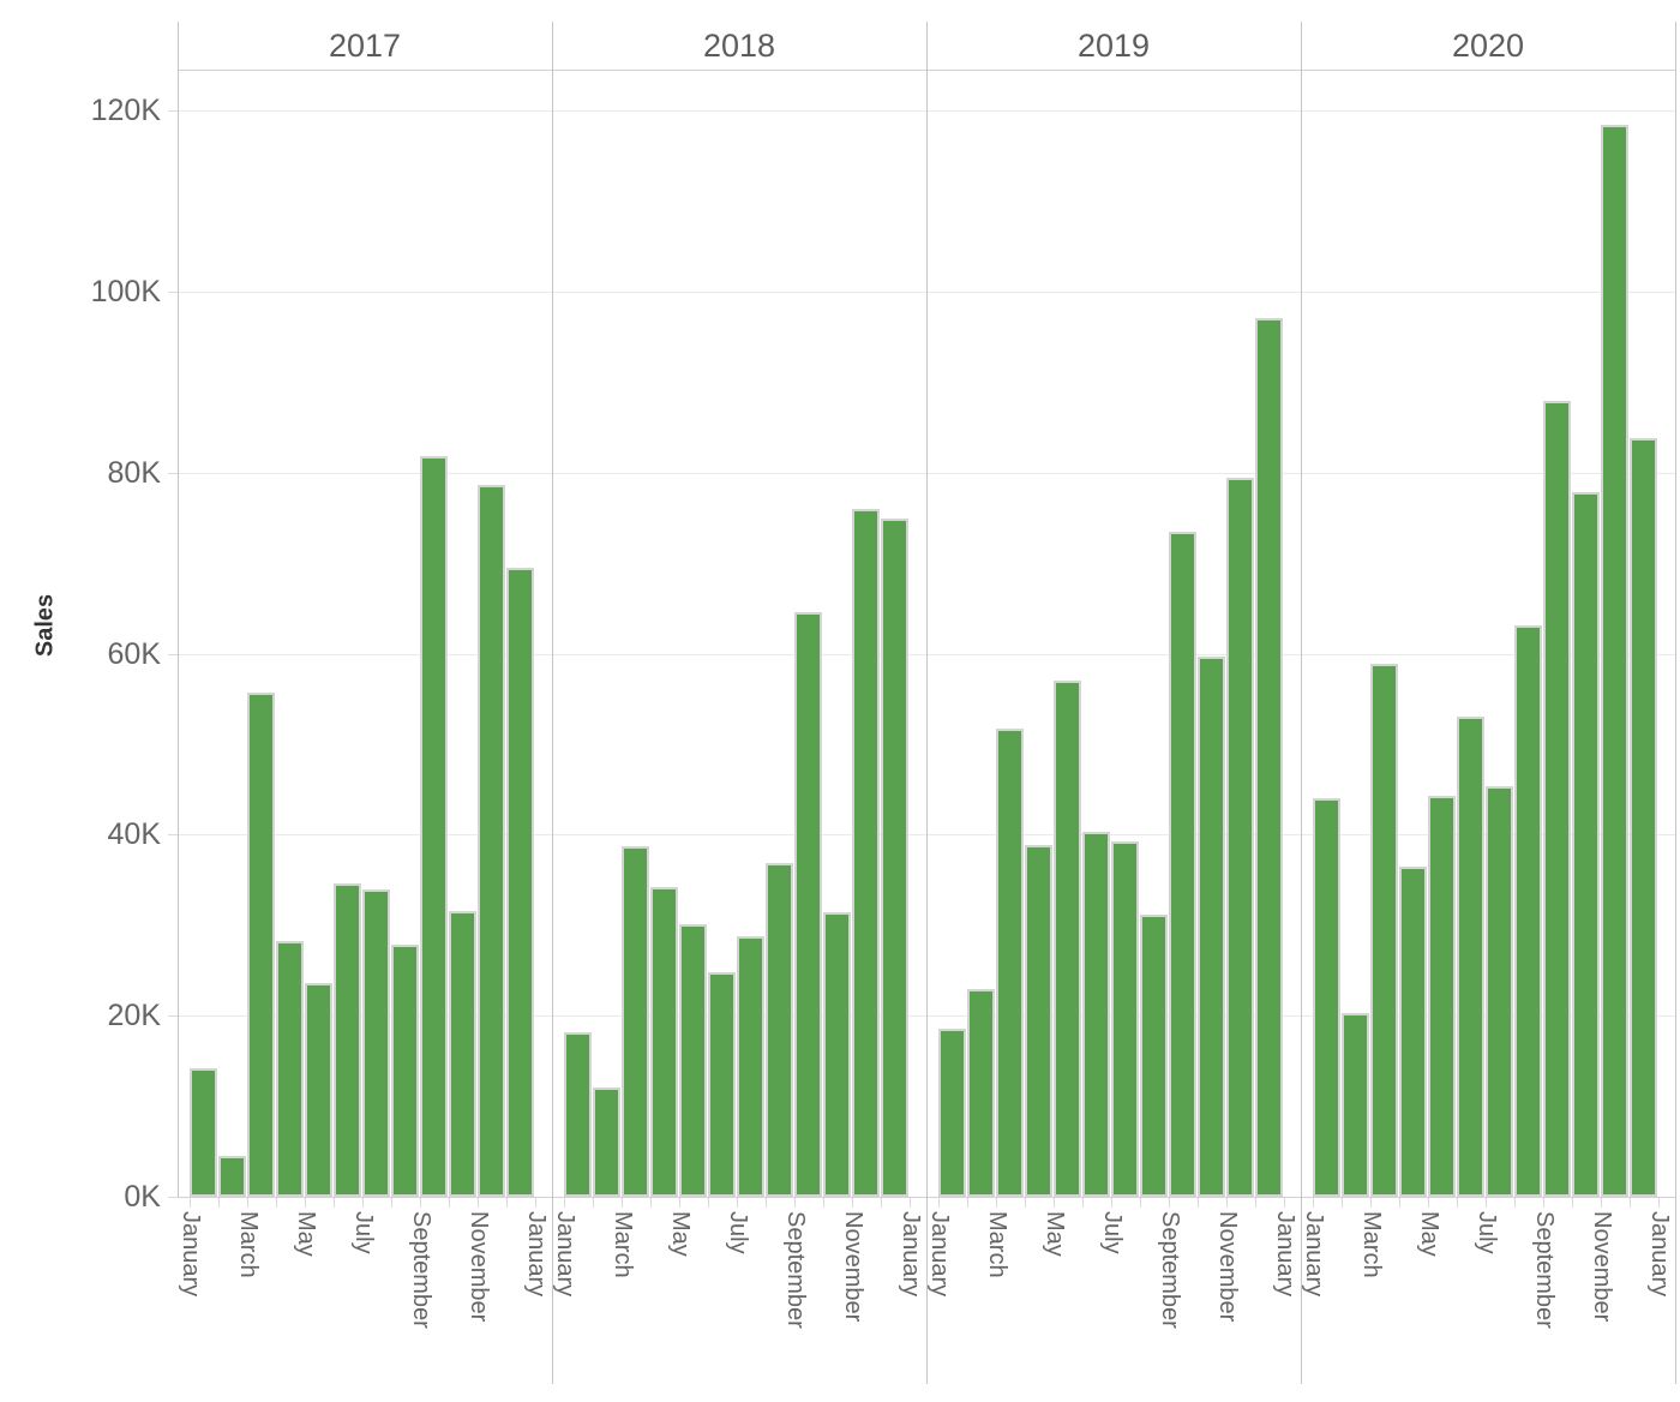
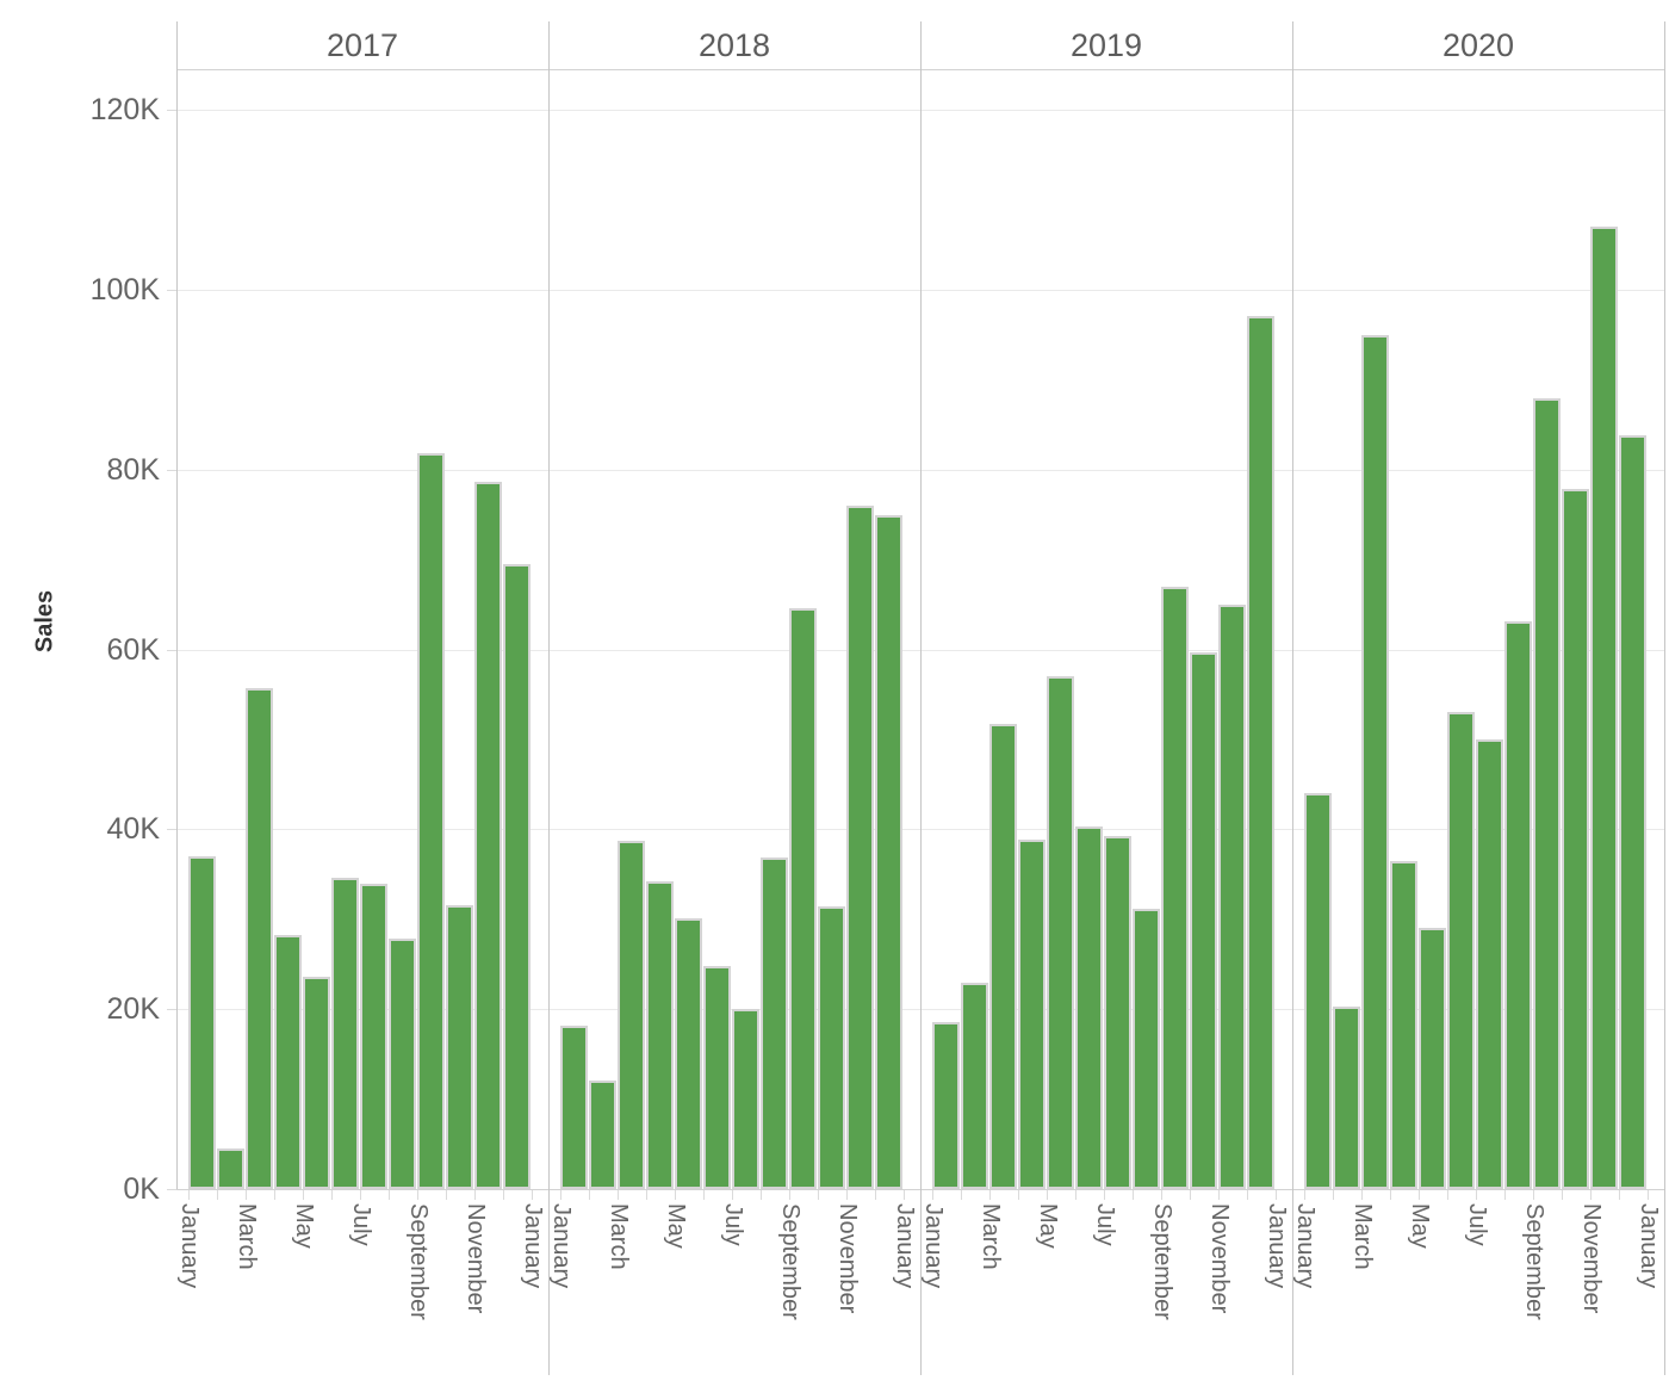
2017/January: 14K -> 37K
2020/March: 59K -> 95K
2020/May: 44K -> 29K
2018/July: 29K -> 20K
2020/July: 45K -> 50K
2019/September: 73K -> 67K
2019/November: 79K -> 65K
2020/November: 118K -> 107K
